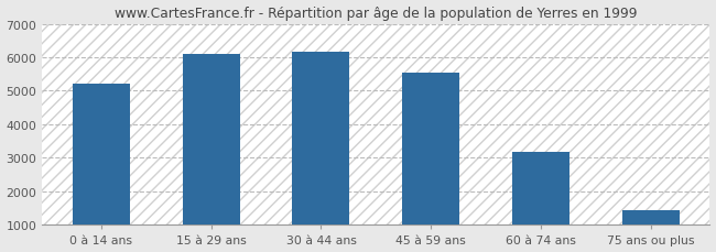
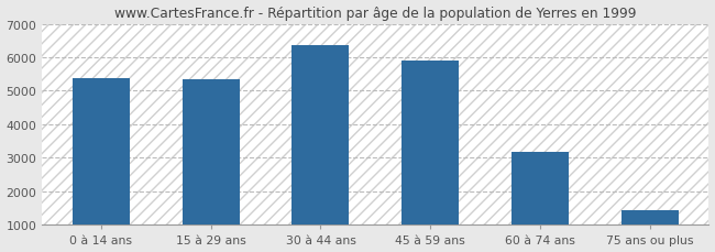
0 à 14 ans: 5200 -> 5390
15 à 29 ans: 6100 -> 5330
30 à 44 ans: 6150 -> 6360
45 à 59 ans: 5550 -> 5890
